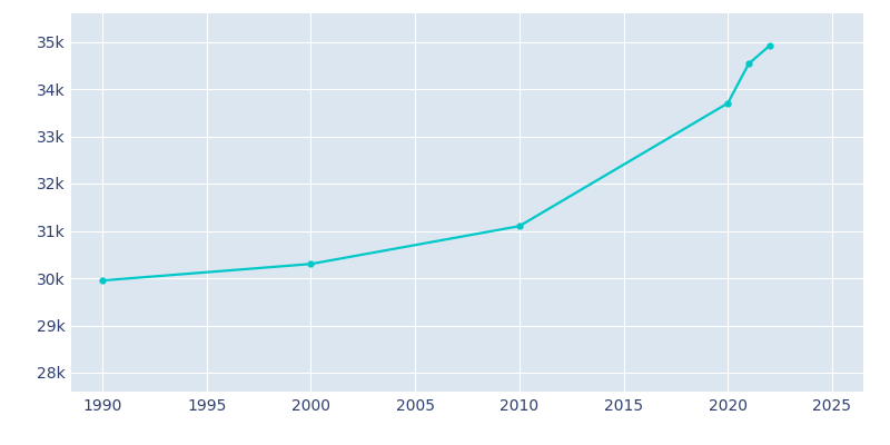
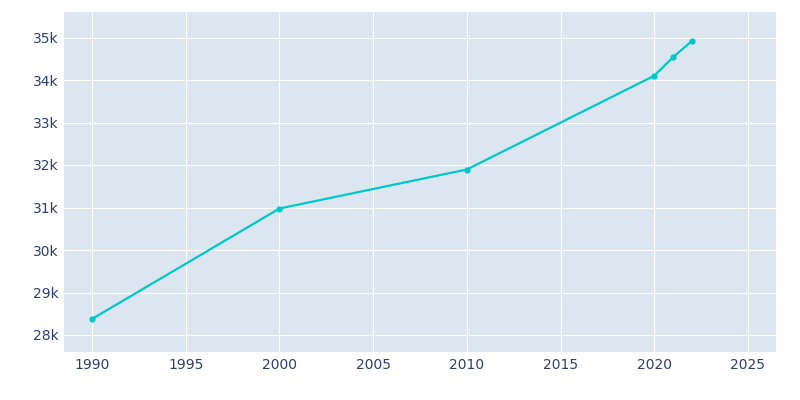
1990: 29.95k -> 28.38k
2000: 30.30k -> 30.98k
2010: 31.10k -> 31.89k
2020: 33.70k -> 34.10k
